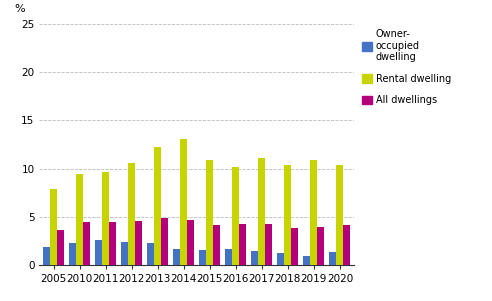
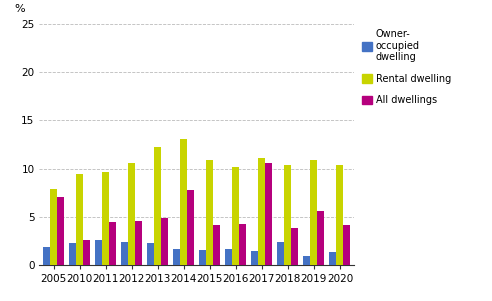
All dwellings/2005: 3.6 -> 7.0
All dwellings/2010: 4.4 -> 2.6
All dwellings/2014: 4.7 -> 7.8
All dwellings/2017: 4.2 -> 10.6
Owner- occupied dwelling/2018: 1.2 -> 2.4
All dwellings/2019: 3.9 -> 5.6
